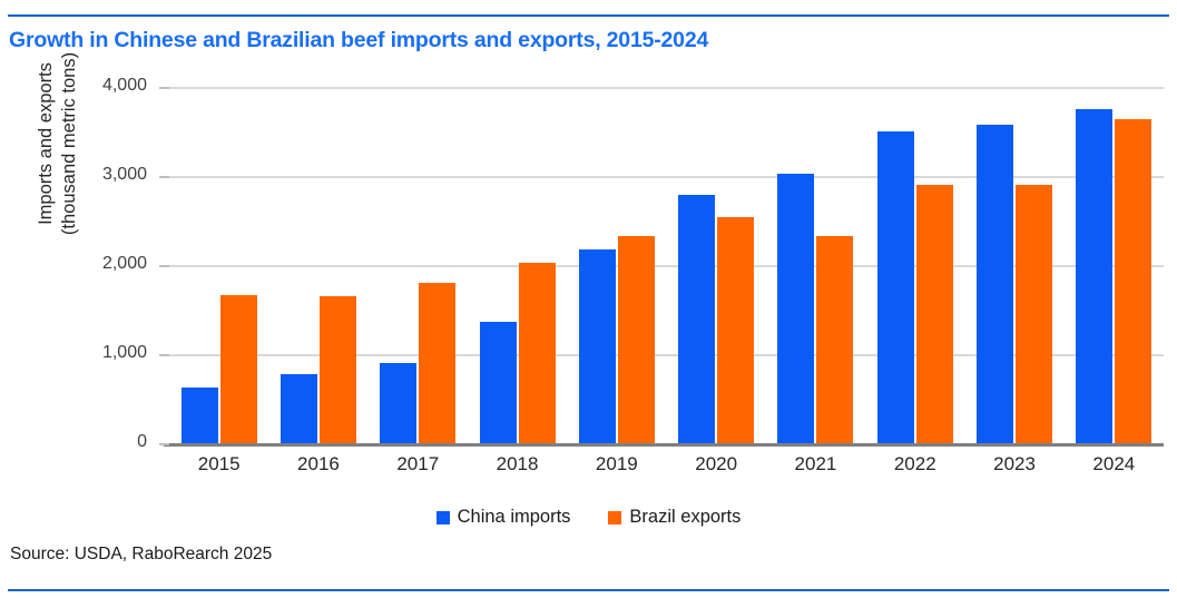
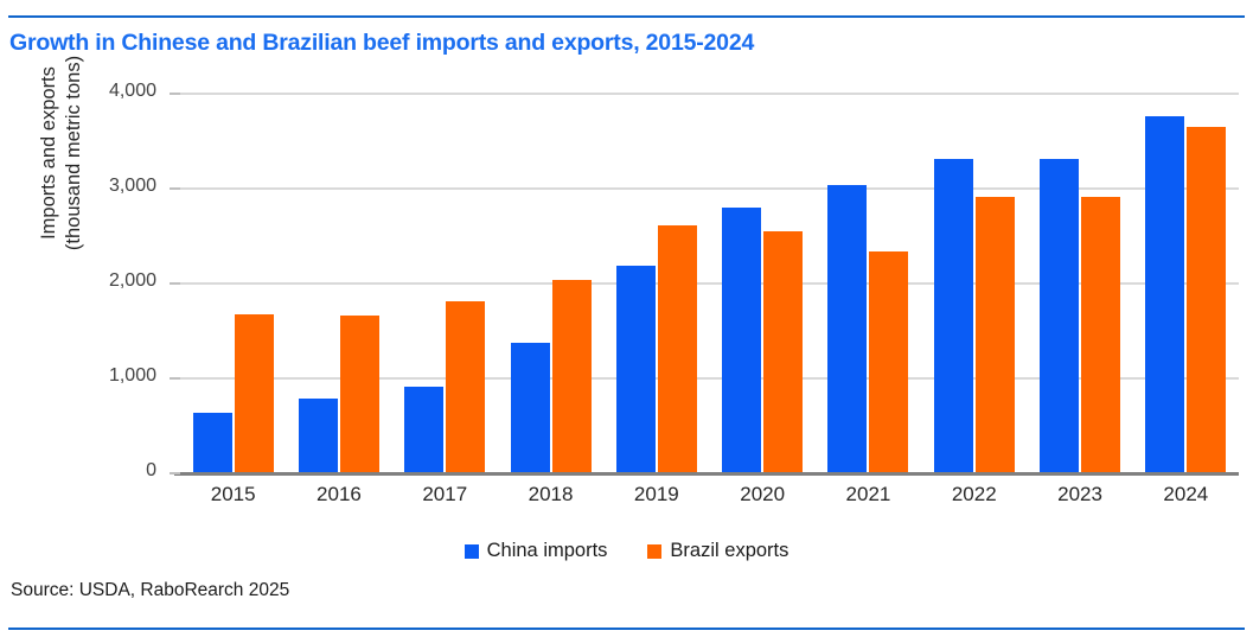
Brazil exports/2019: 2300 -> 2600
China imports/2022: 3500 -> 3300
China imports/2023: 3600 -> 3300
